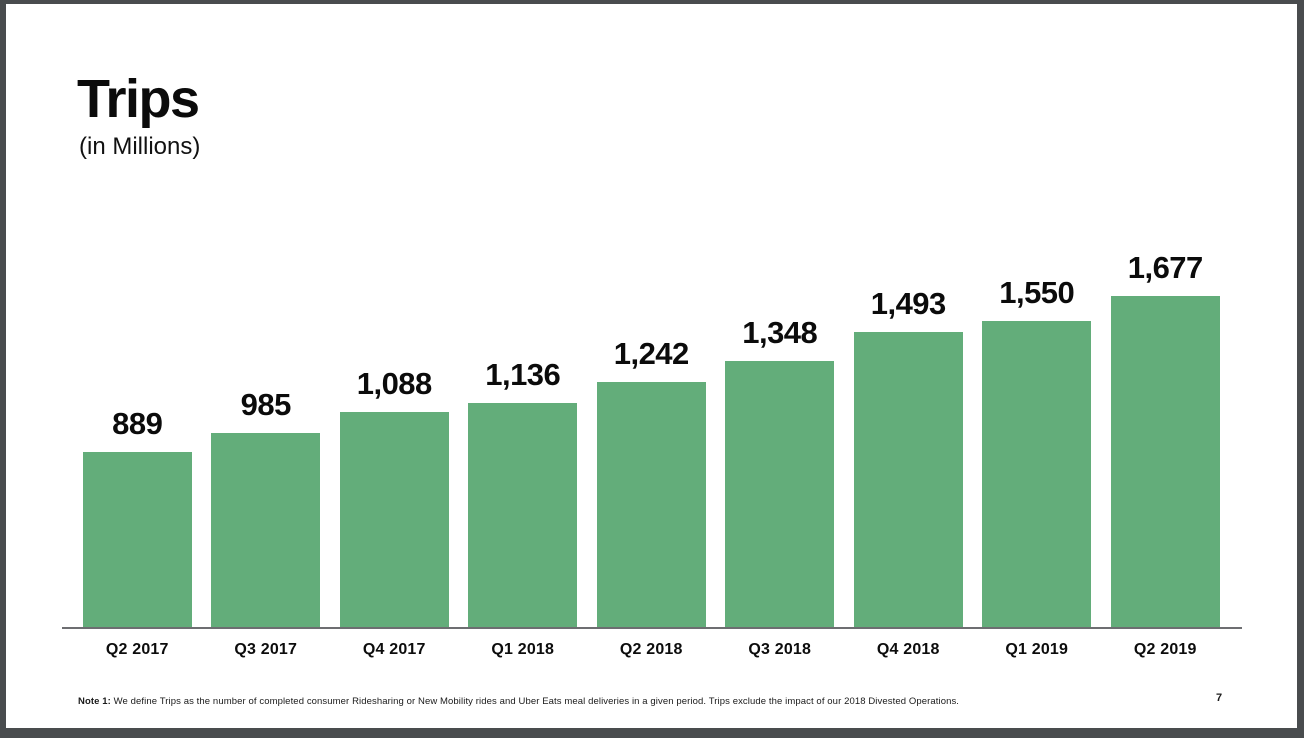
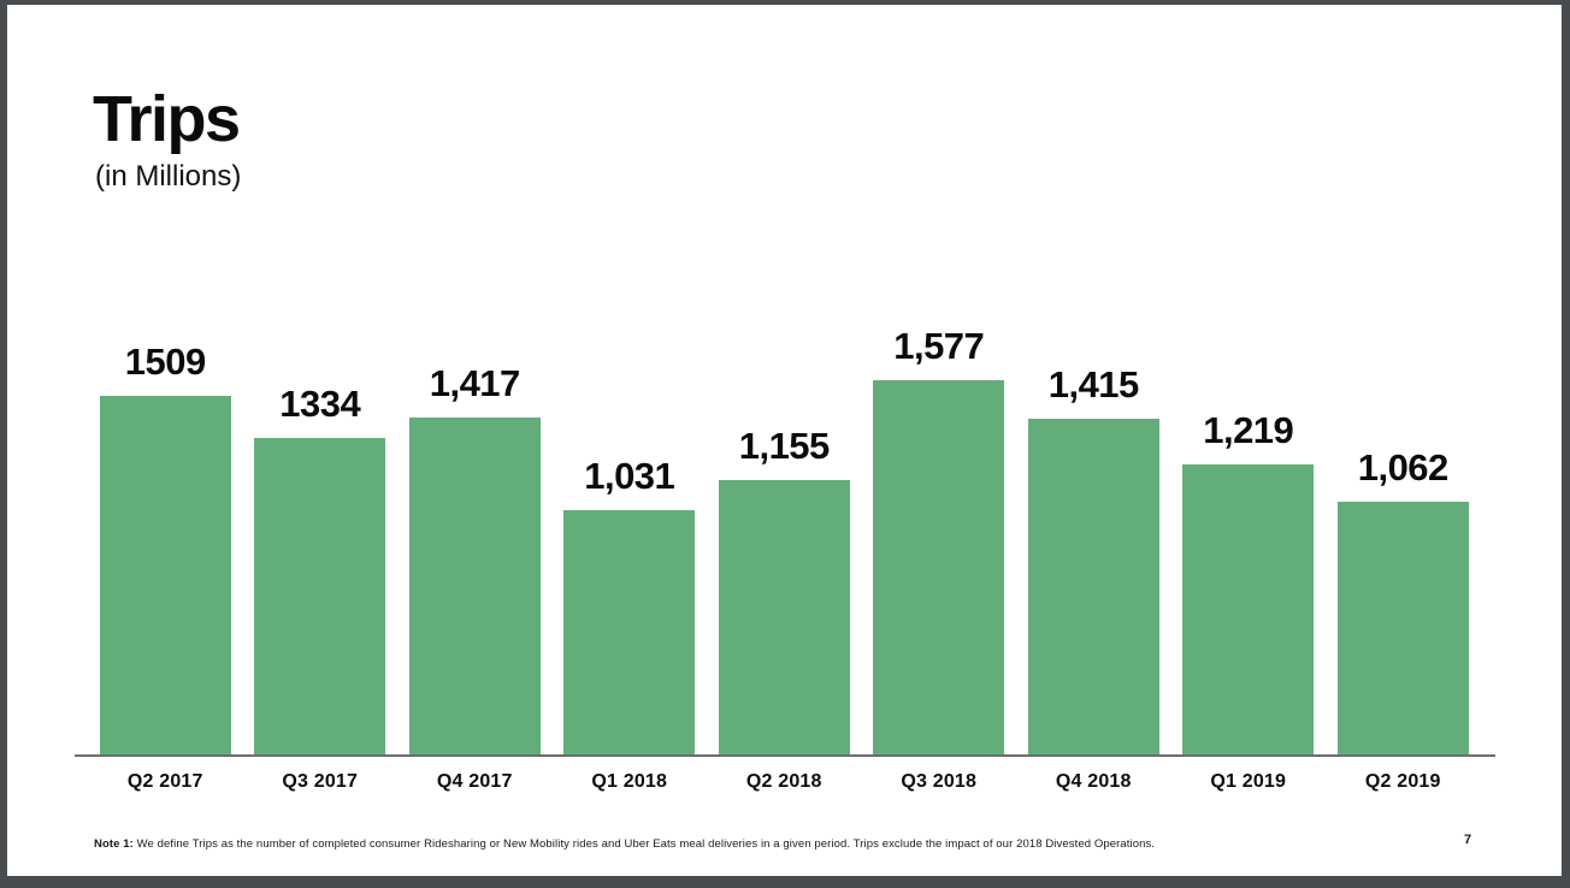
Q2 2017: 889 -> 1509
Q3 2017: 985 -> 1334
Q4 2017: 1,088 -> 1,417
Q1 2018: 1,136 -> 1,031
Q2 2018: 1,242 -> 1,155
Q3 2018: 1,348 -> 1,577
Q4 2018: 1,493 -> 1,415
Q1 2019: 1,550 -> 1,219
Q2 2019: 1,677 -> 1,062
